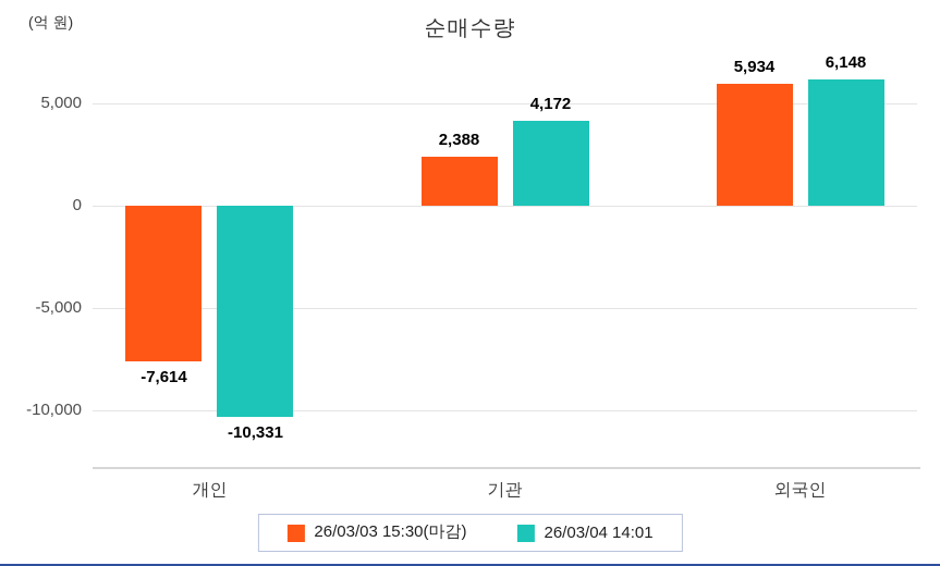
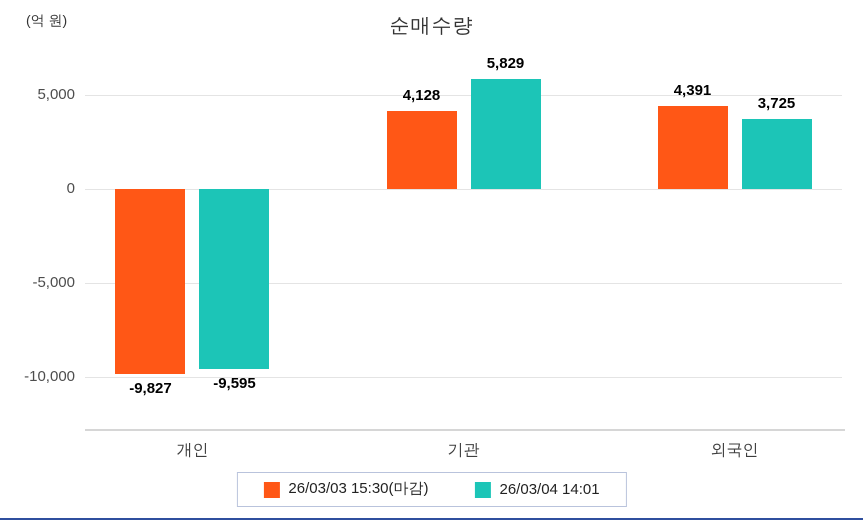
26/03/03 15:30(마감)/개인: -7,614 -> -9,827
26/03/04 14:01/개인: -10,331 -> -9,595
26/03/03 15:30(마감)/기관: 2,388 -> 4,128
26/03/04 14:01/기관: 4,172 -> 5,829
26/03/03 15:30(마감)/외국인: 5,934 -> 4,391
26/03/04 14:01/외국인: 6,148 -> 3,725
